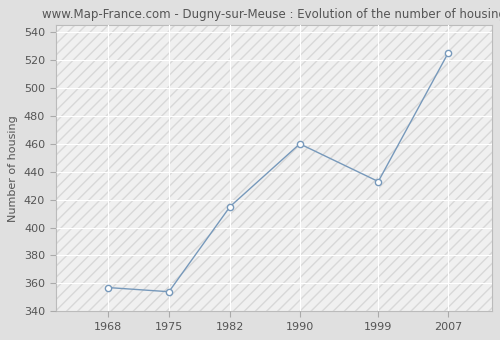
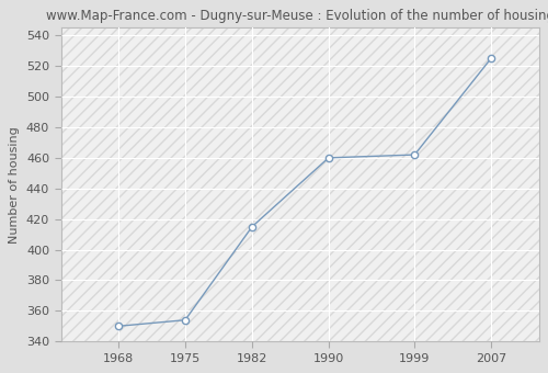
1968: 357 -> 350
1999: 433 -> 462
